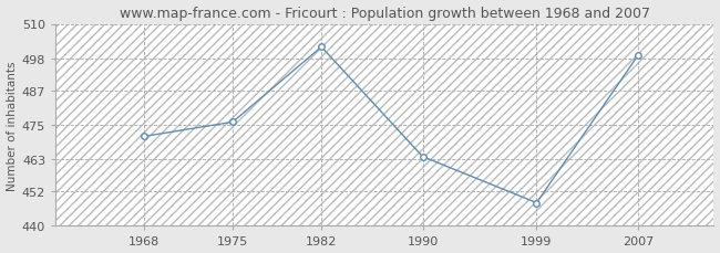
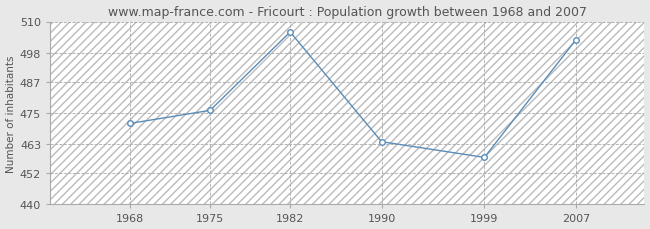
1982: 502 -> 506
1999: 448 -> 458
2007: 499 -> 503
